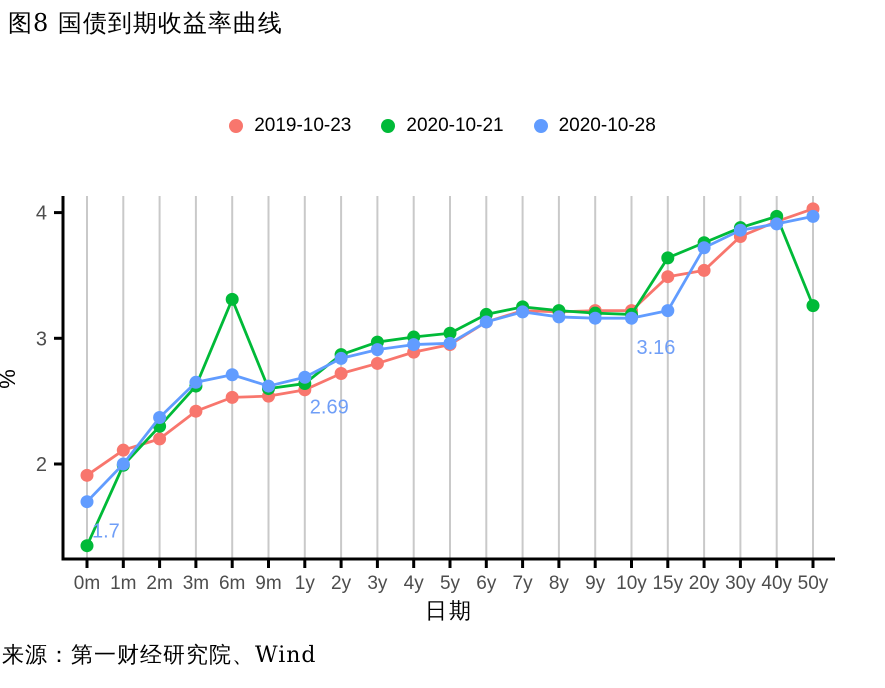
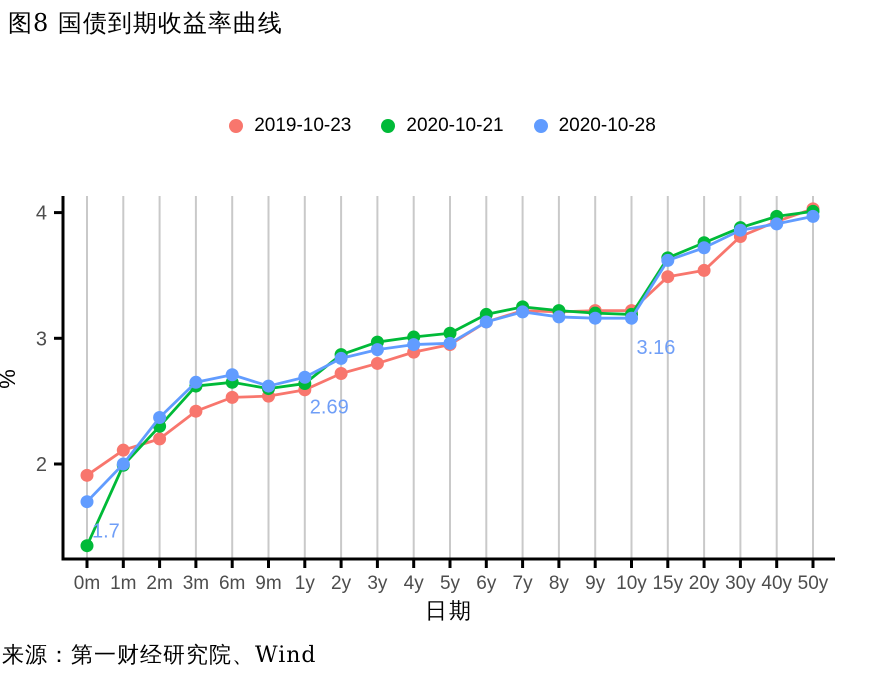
2020-10-21/6m: 3.31 -> 2.65
2020-10-28/15y: 3.22 -> 3.62
2020-10-21/50y: 3.26 -> 4.01
